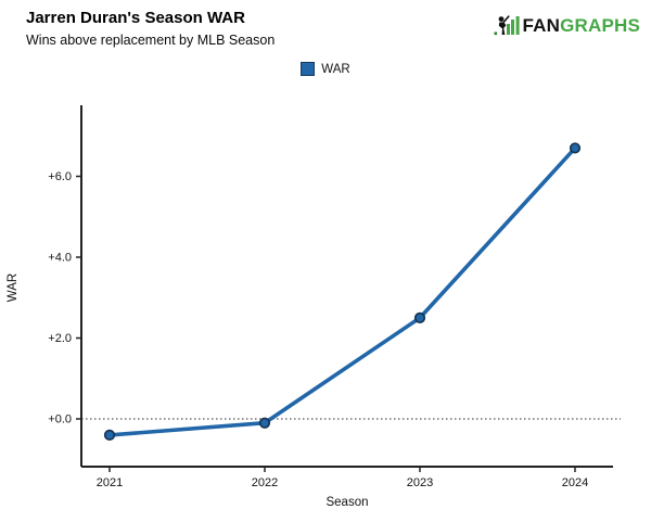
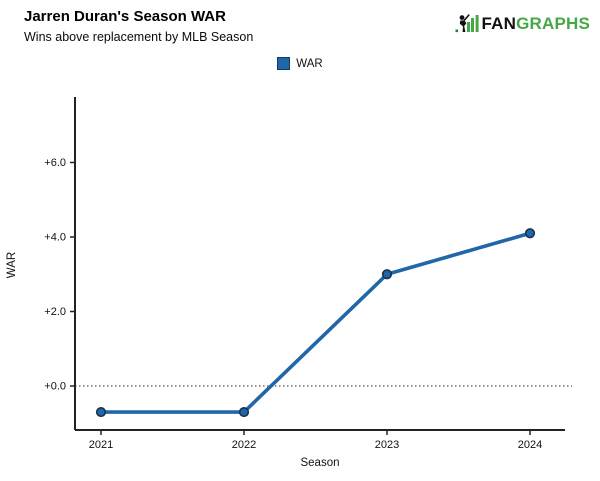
2021: -0.4 -> -0.7
2022: -0.1 -> -0.7
2023: 2.5 -> 3.0
2024: 6.7 -> 4.1
